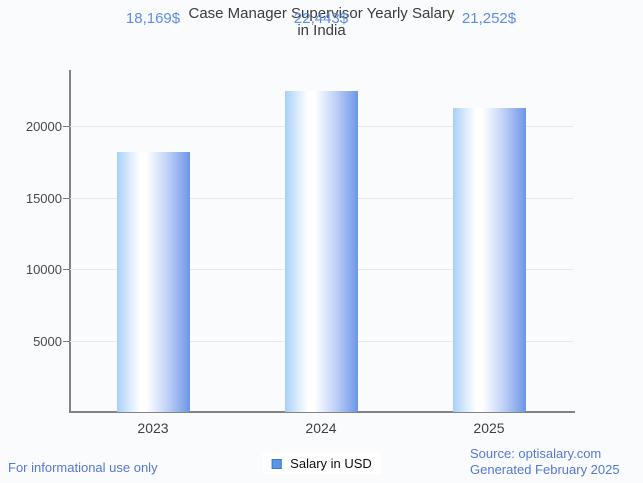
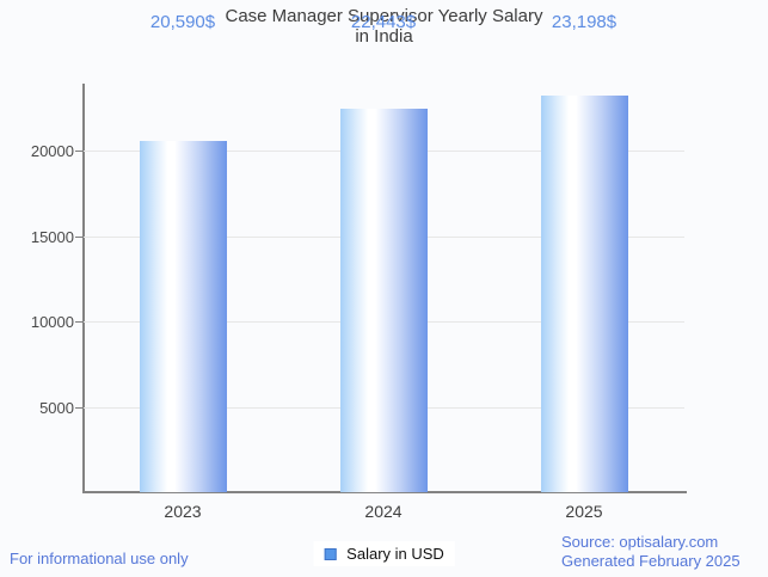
2023: 18,169 -> 20,590
2025: 21,252 -> 23,198
